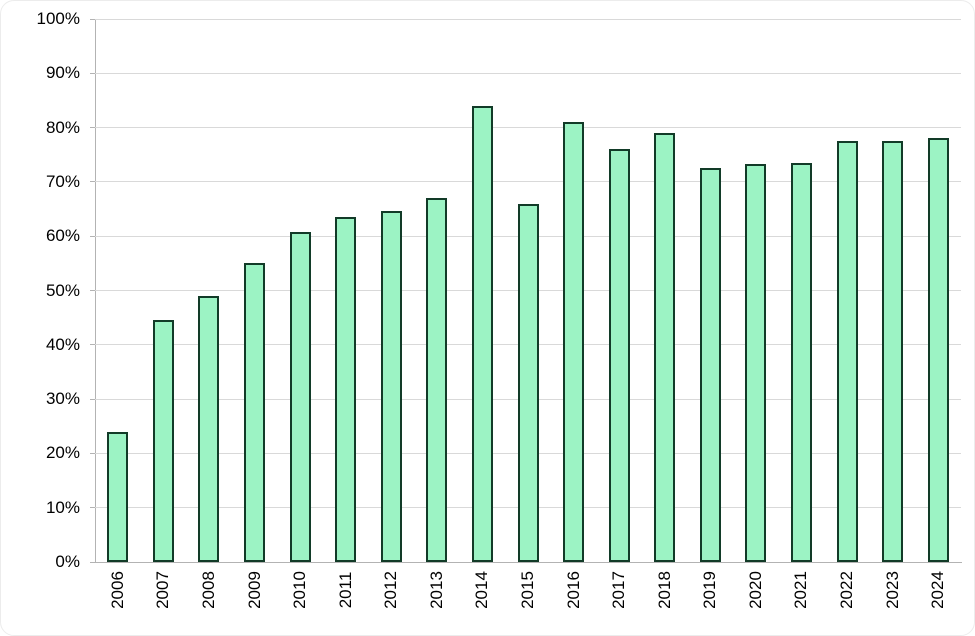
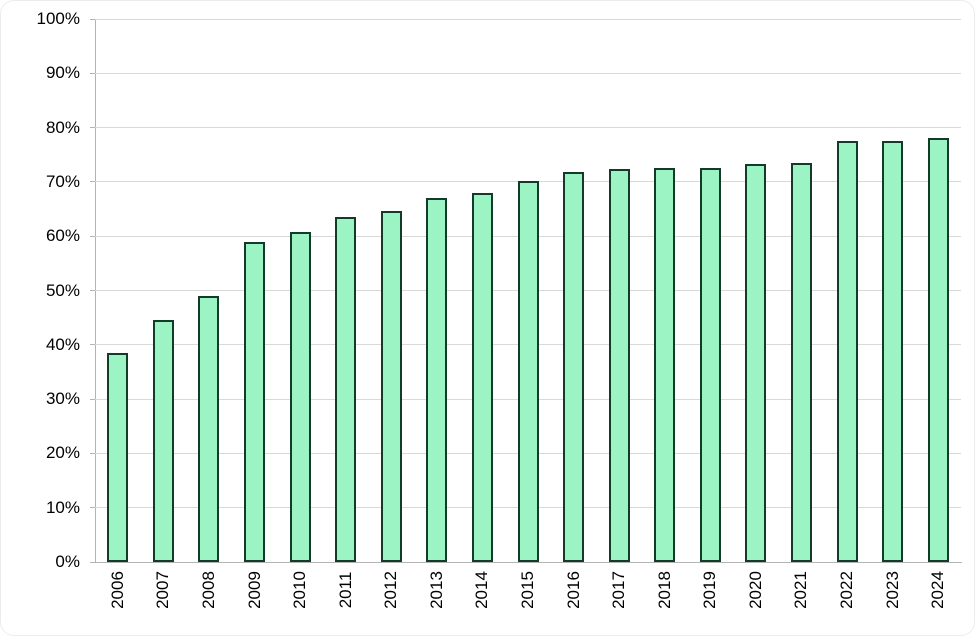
2006: 24% -> 38%
2009: 55% -> 59%
2014: 84% -> 68%
2015: 66% -> 70%
2016: 81% -> 72%
2017: 76% -> 72%
2018: 79% -> 72%
